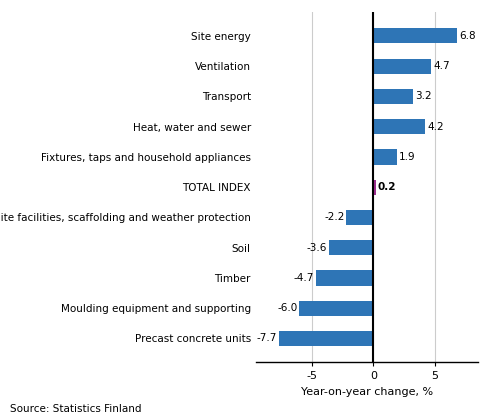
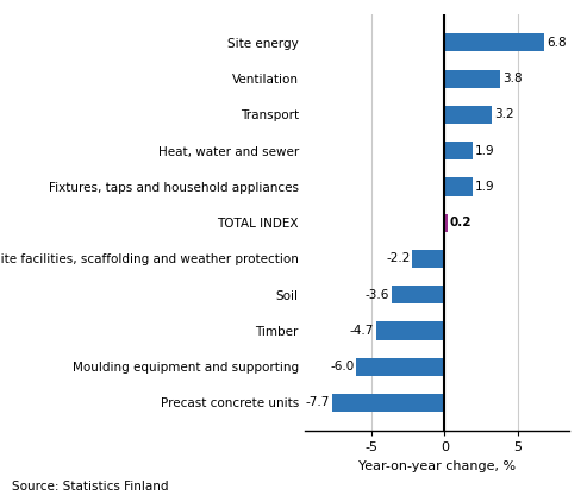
Ventilation: 4.7 -> 3.8
Heat, water and sewer: 4.2 -> 1.9
